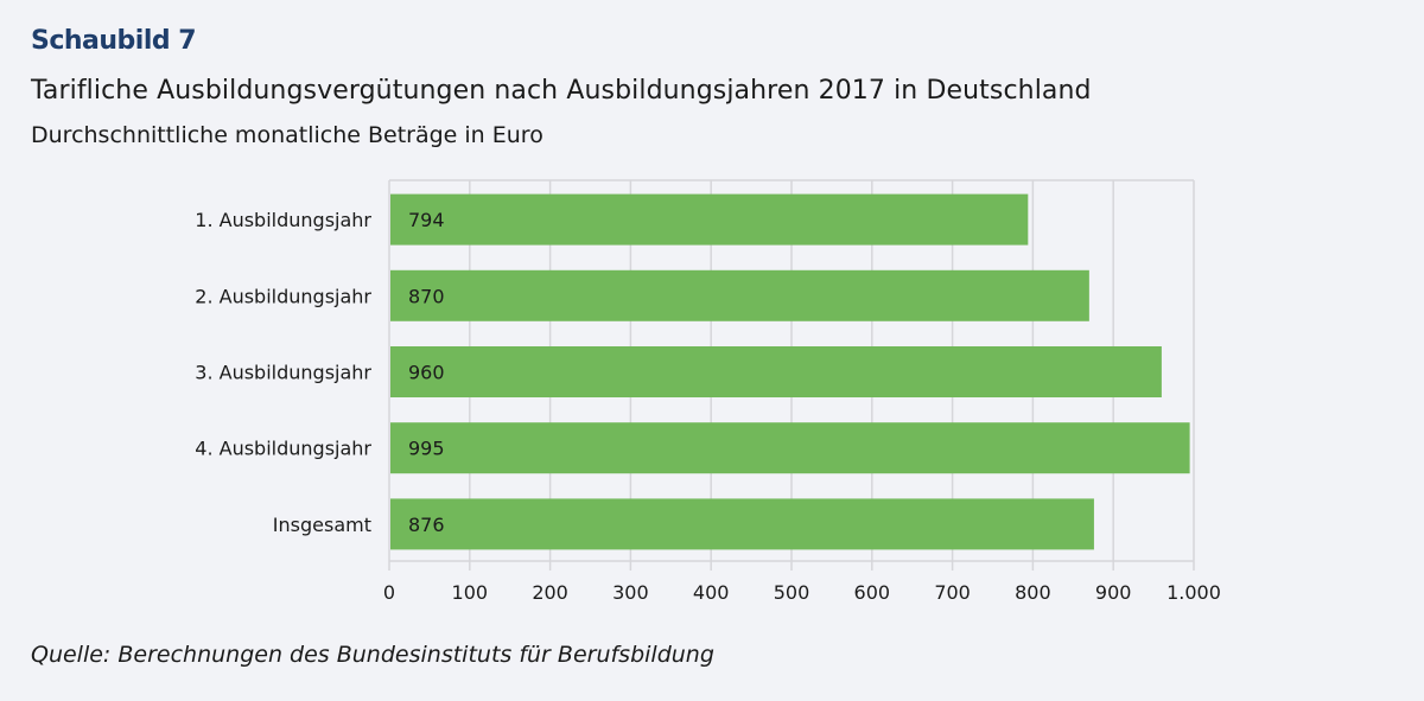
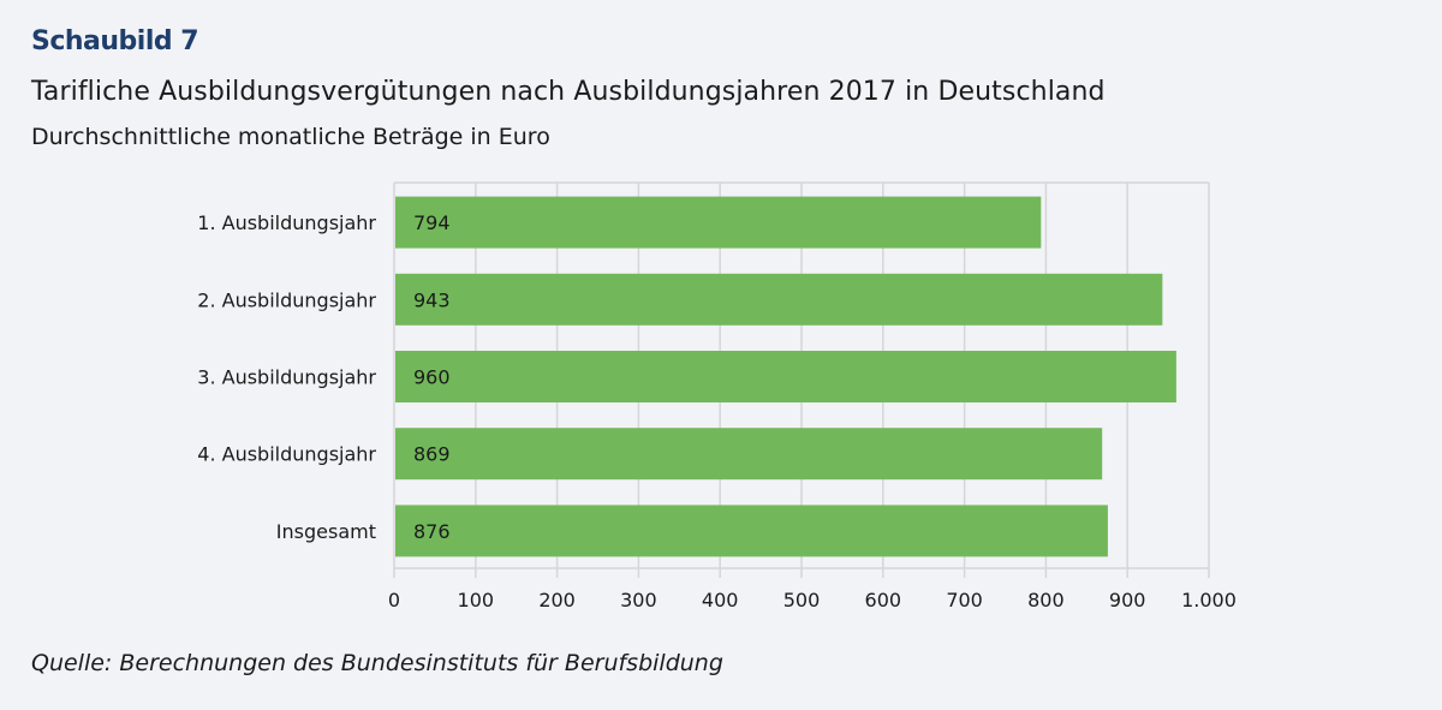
2. Ausbildungsjahr: 870 -> 943
4. Ausbildungsjahr: 995 -> 869
